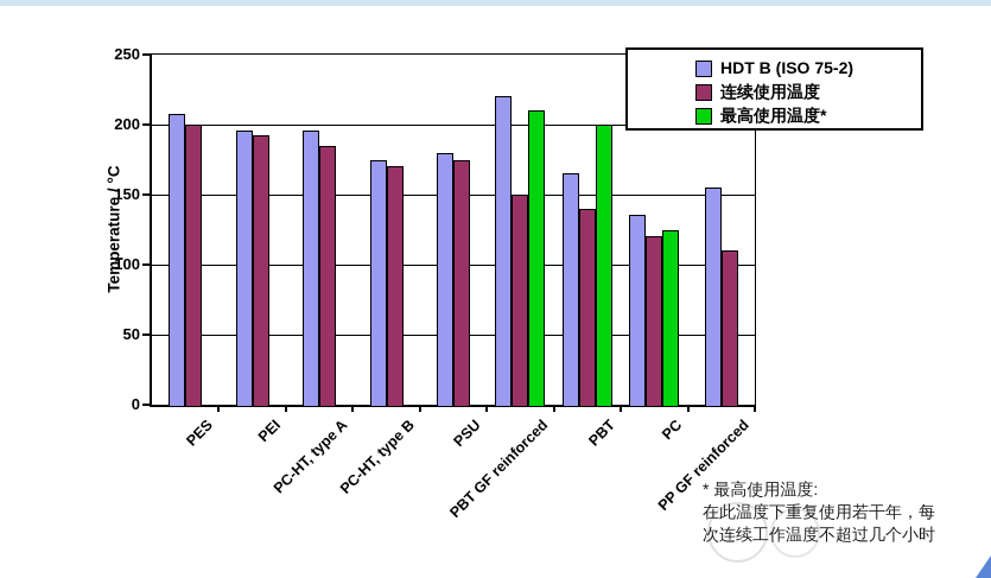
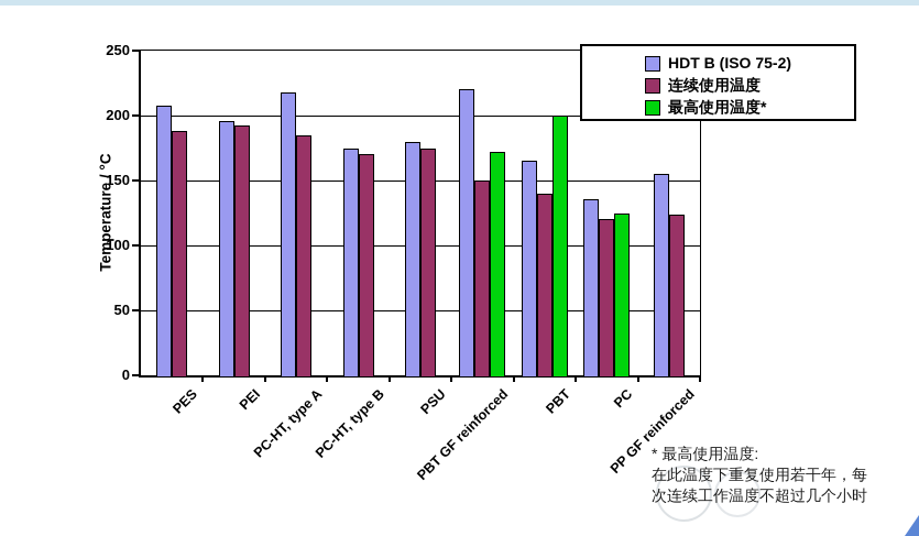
连续使用温度/PES: 200 -> 188
HDT B (ISO 75-2)/PC-HT, type A: 196 -> 218
最高使用温度*/PBT GF reinforced: 210 -> 172
连续使用温度/PP GF reinforced: 110 -> 124
